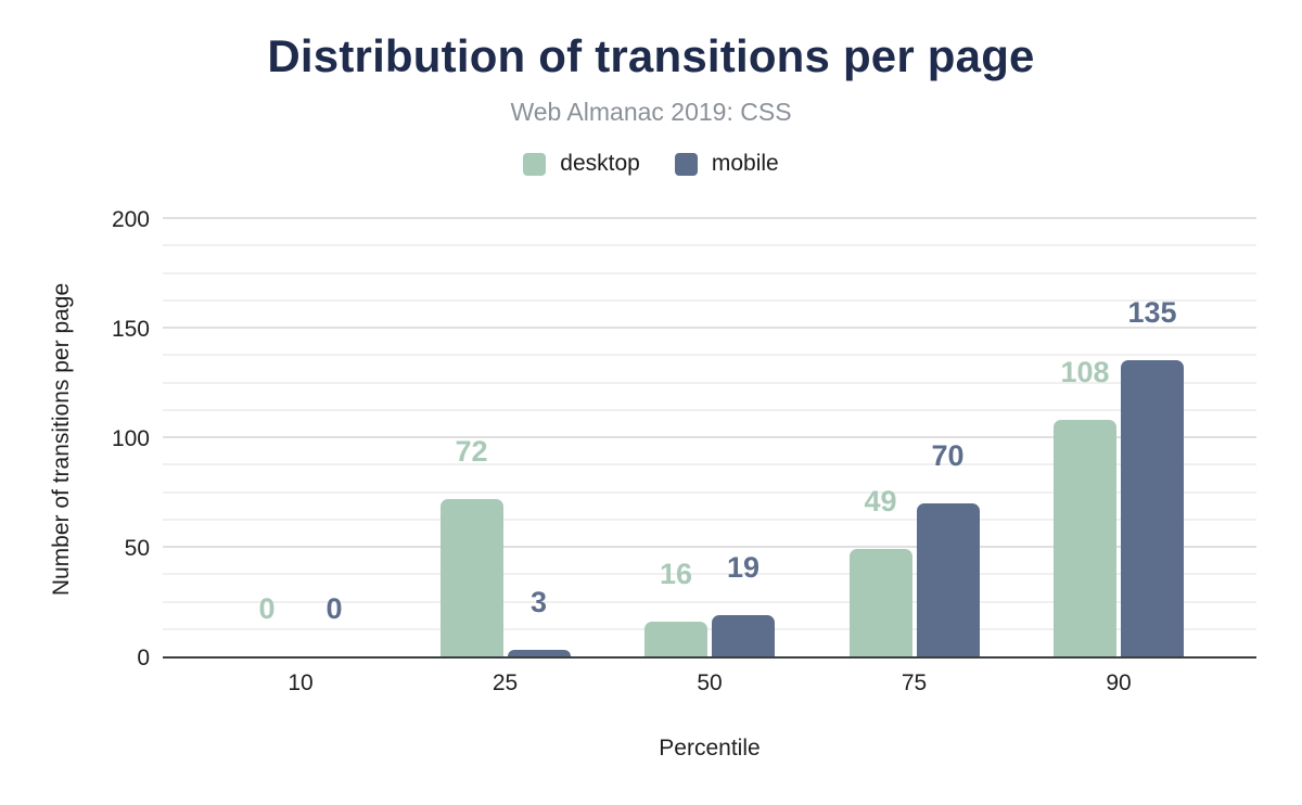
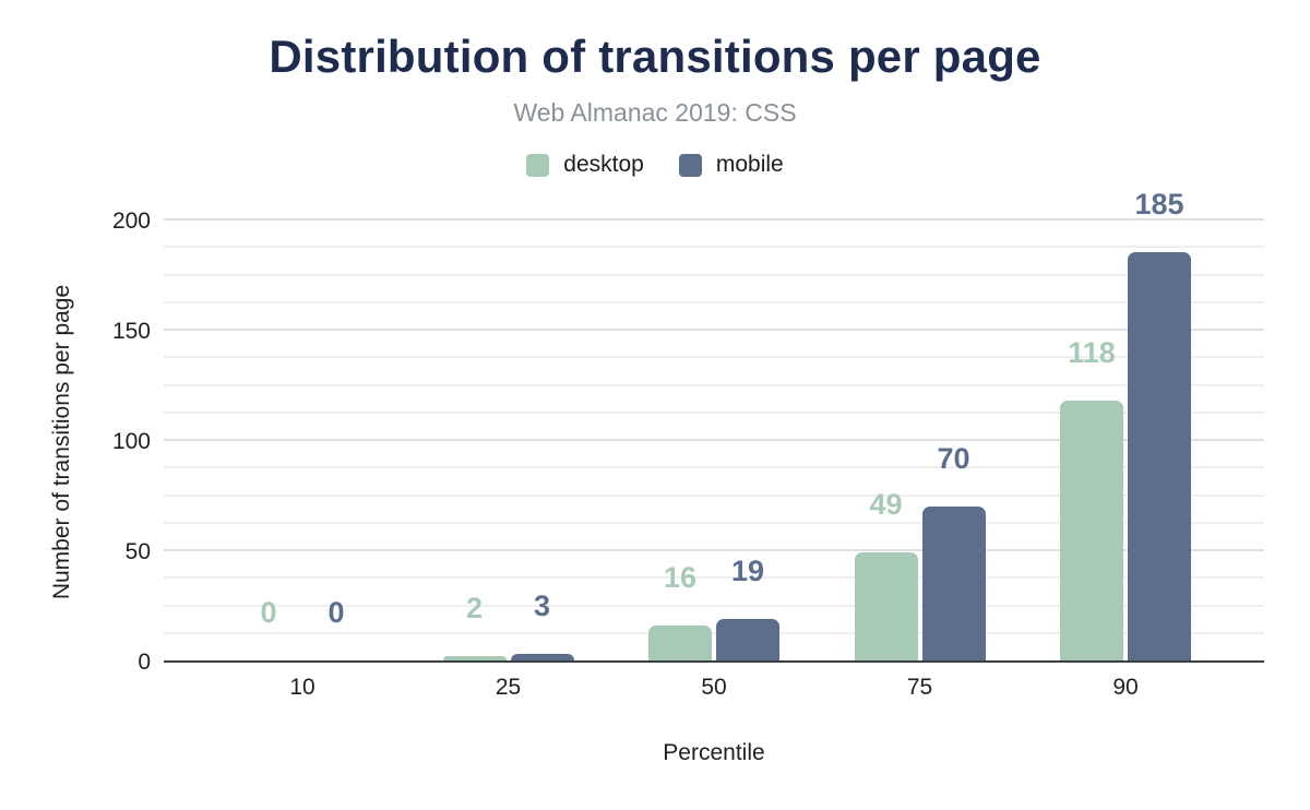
desktop/25: 72 -> 2
desktop/90: 108 -> 118
mobile/90: 135 -> 185
